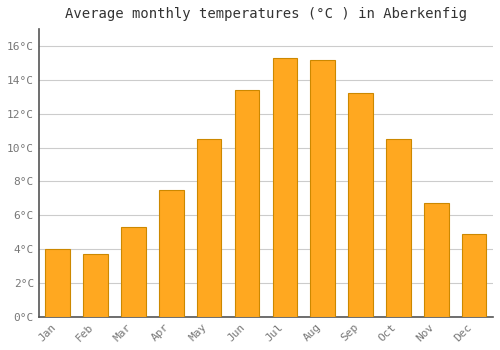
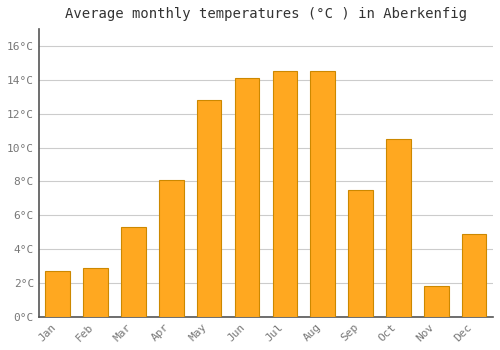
Jan: 4.0°C -> 2.7°C
Feb: 3.7°C -> 2.9°C
Apr: 7.5°C -> 8.1°C
May: 10.5°C -> 12.8°C
Jun: 13.4°C -> 14.1°C
Jul: 15.3°C -> 14.5°C
Aug: 15.2°C -> 14.5°C
Sep: 13.2°C -> 7.5°C
Nov: 6.7°C -> 1.8°C
